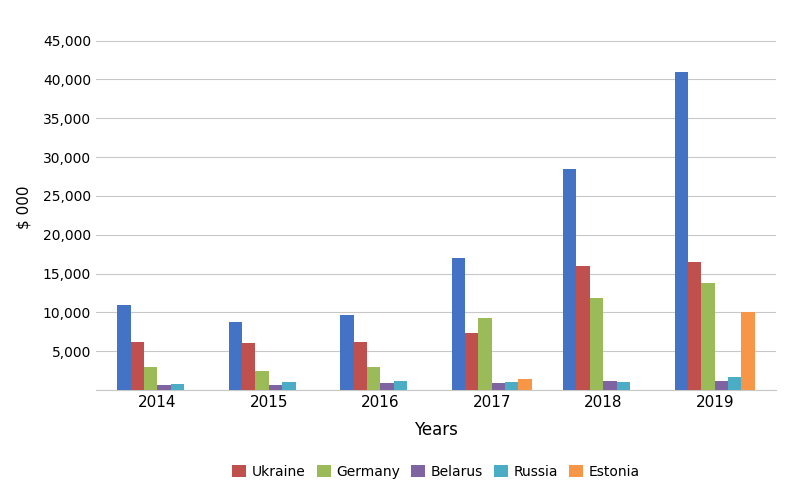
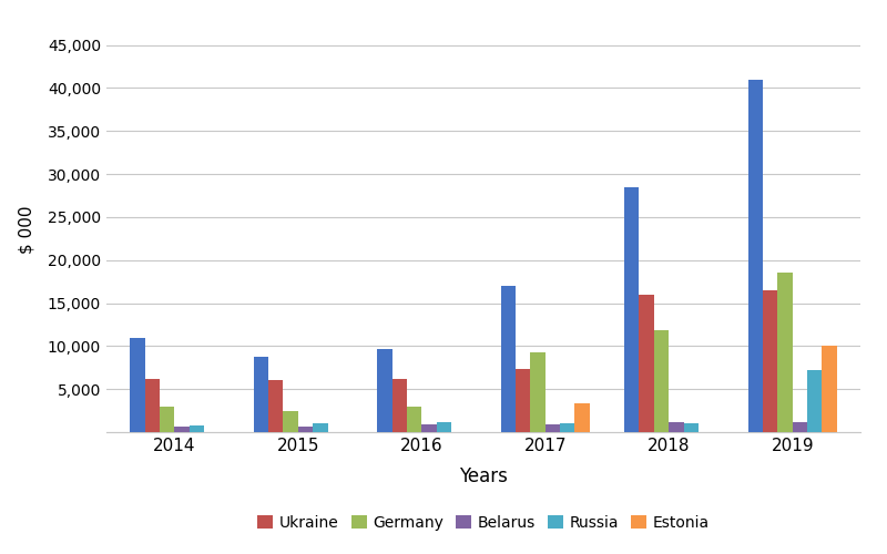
Estonia/2017: 1,400 -> 3,400
Germany/2019: 13,800 -> 18,600
Russia/2019: 1,700 -> 7,200
